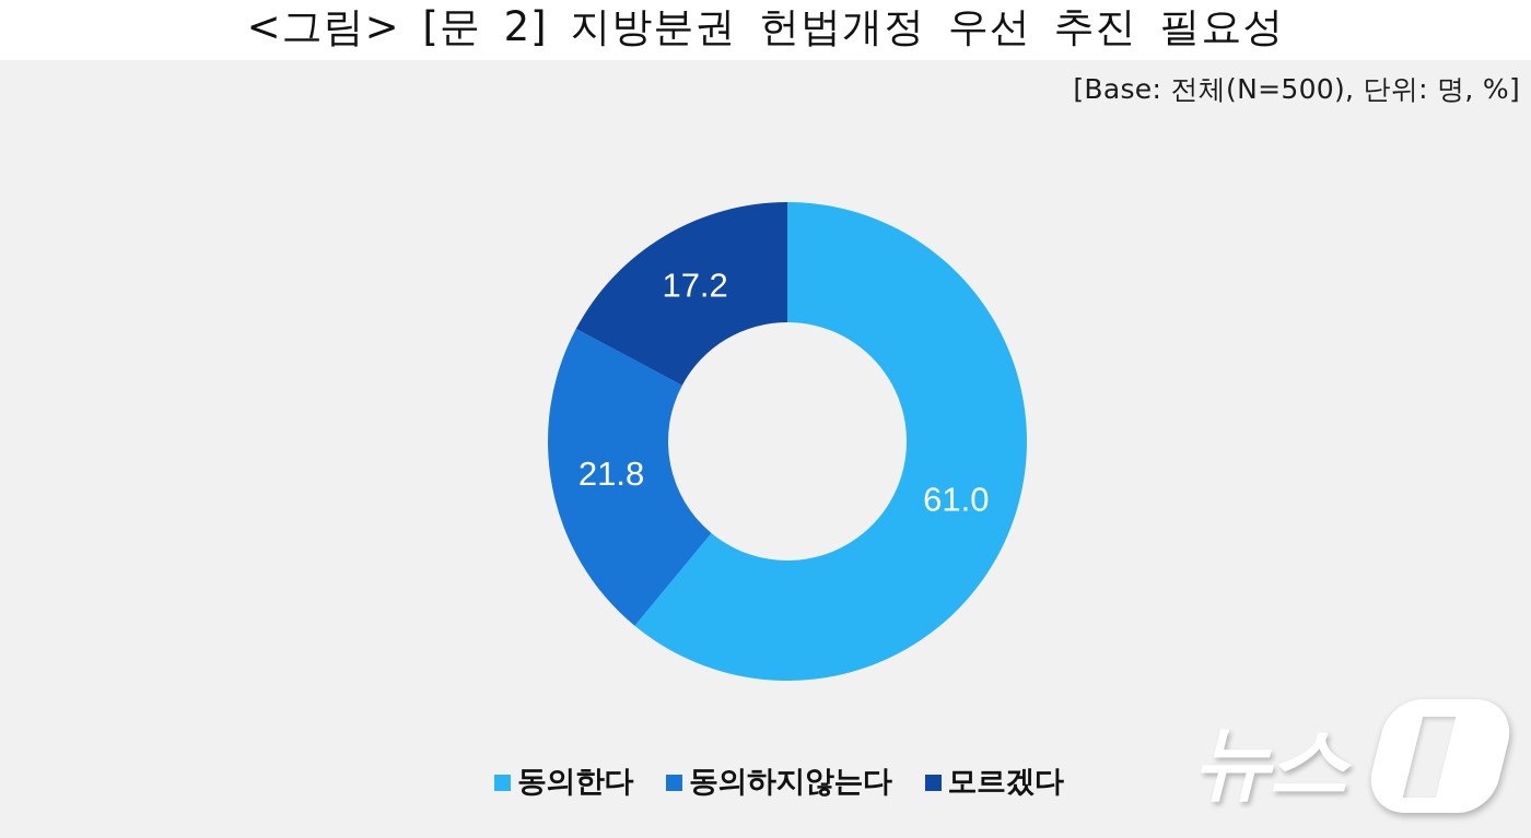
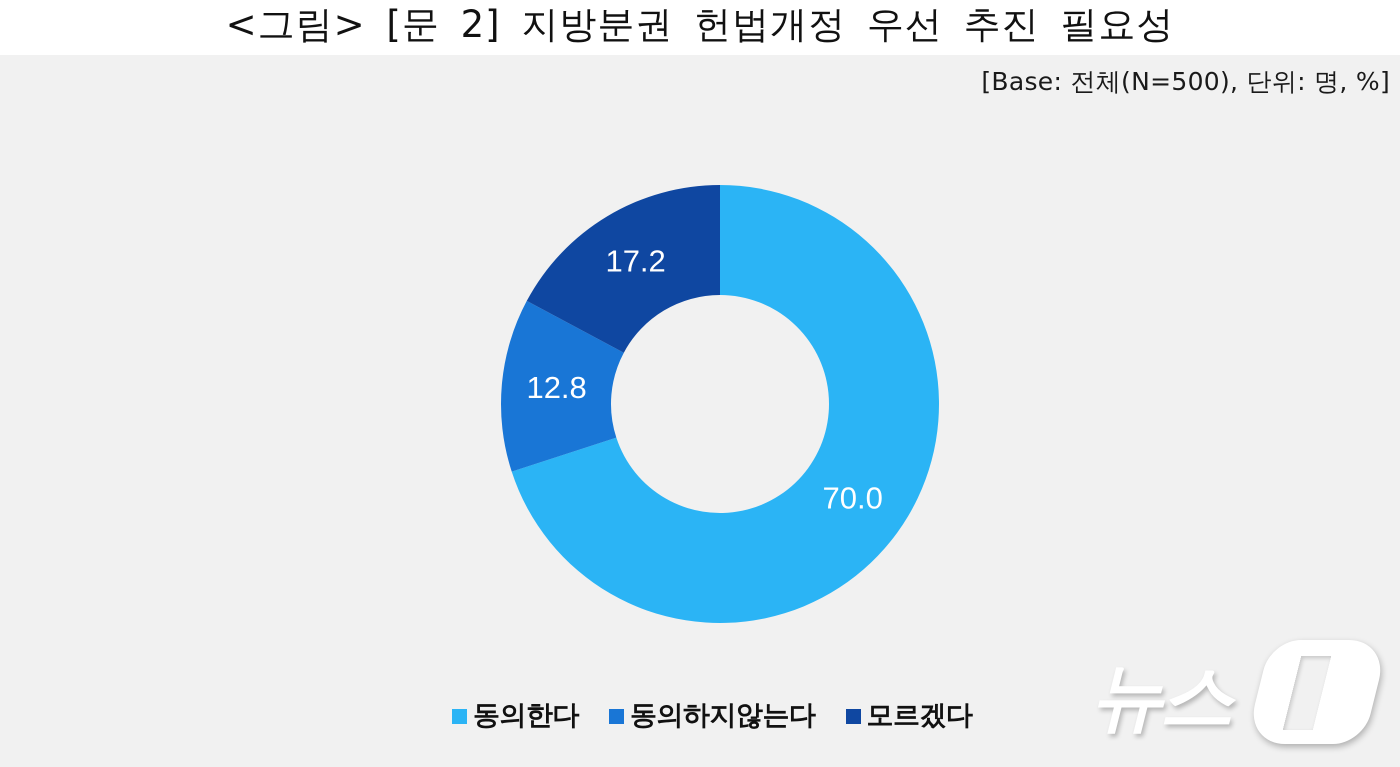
동의한다: 61.0 -> 70.0
동의하지않는다: 21.8 -> 12.8
